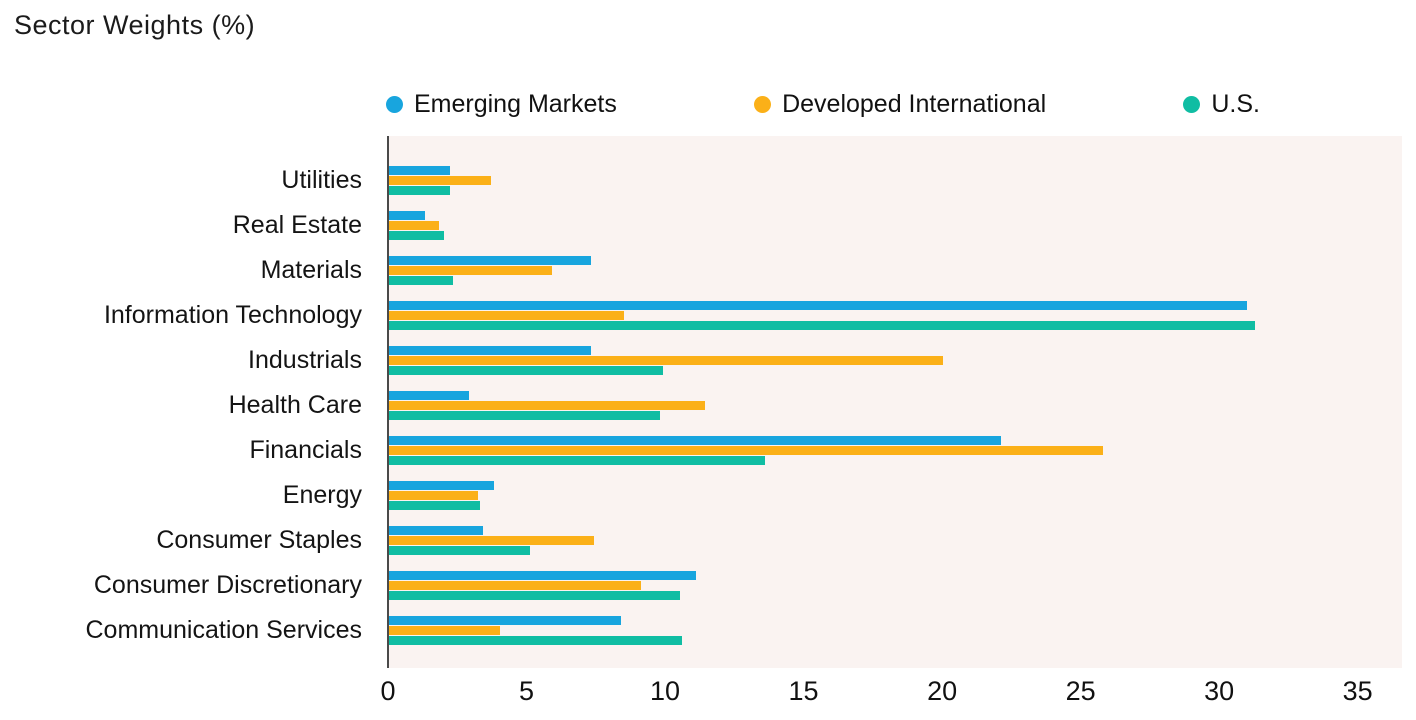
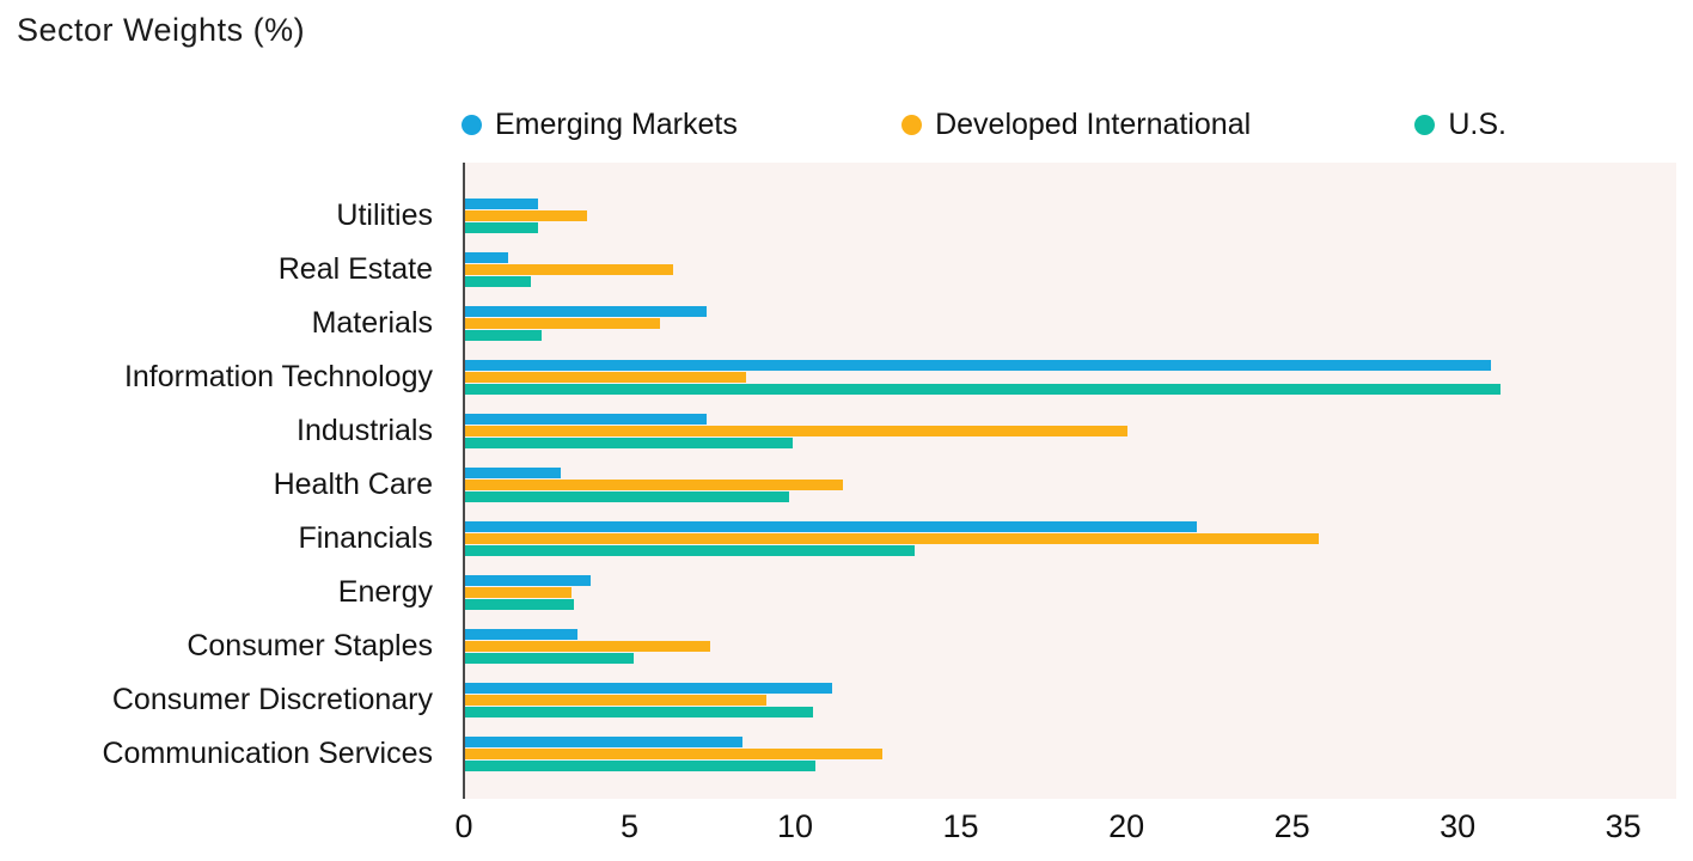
Developed International/Real Estate: 1.8 -> 6.3
Developed International/Communication Services: 4.0 -> 12.6
